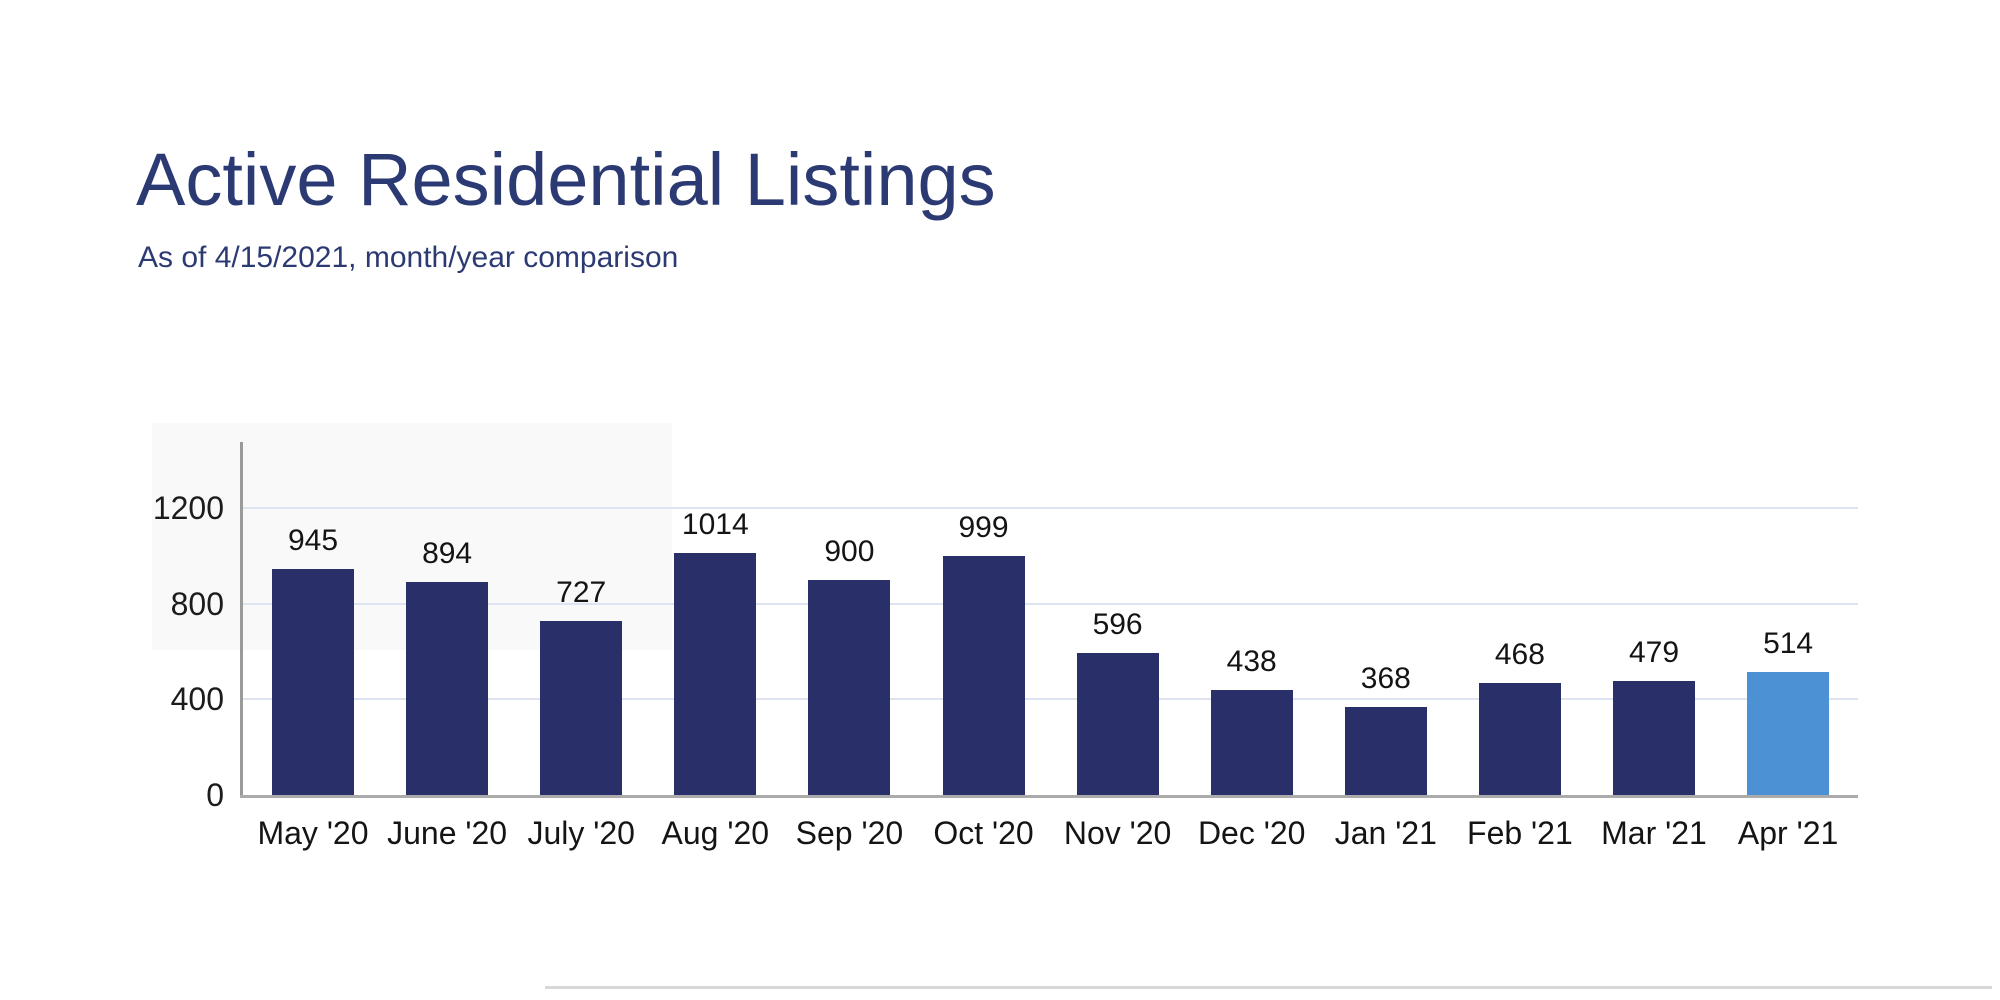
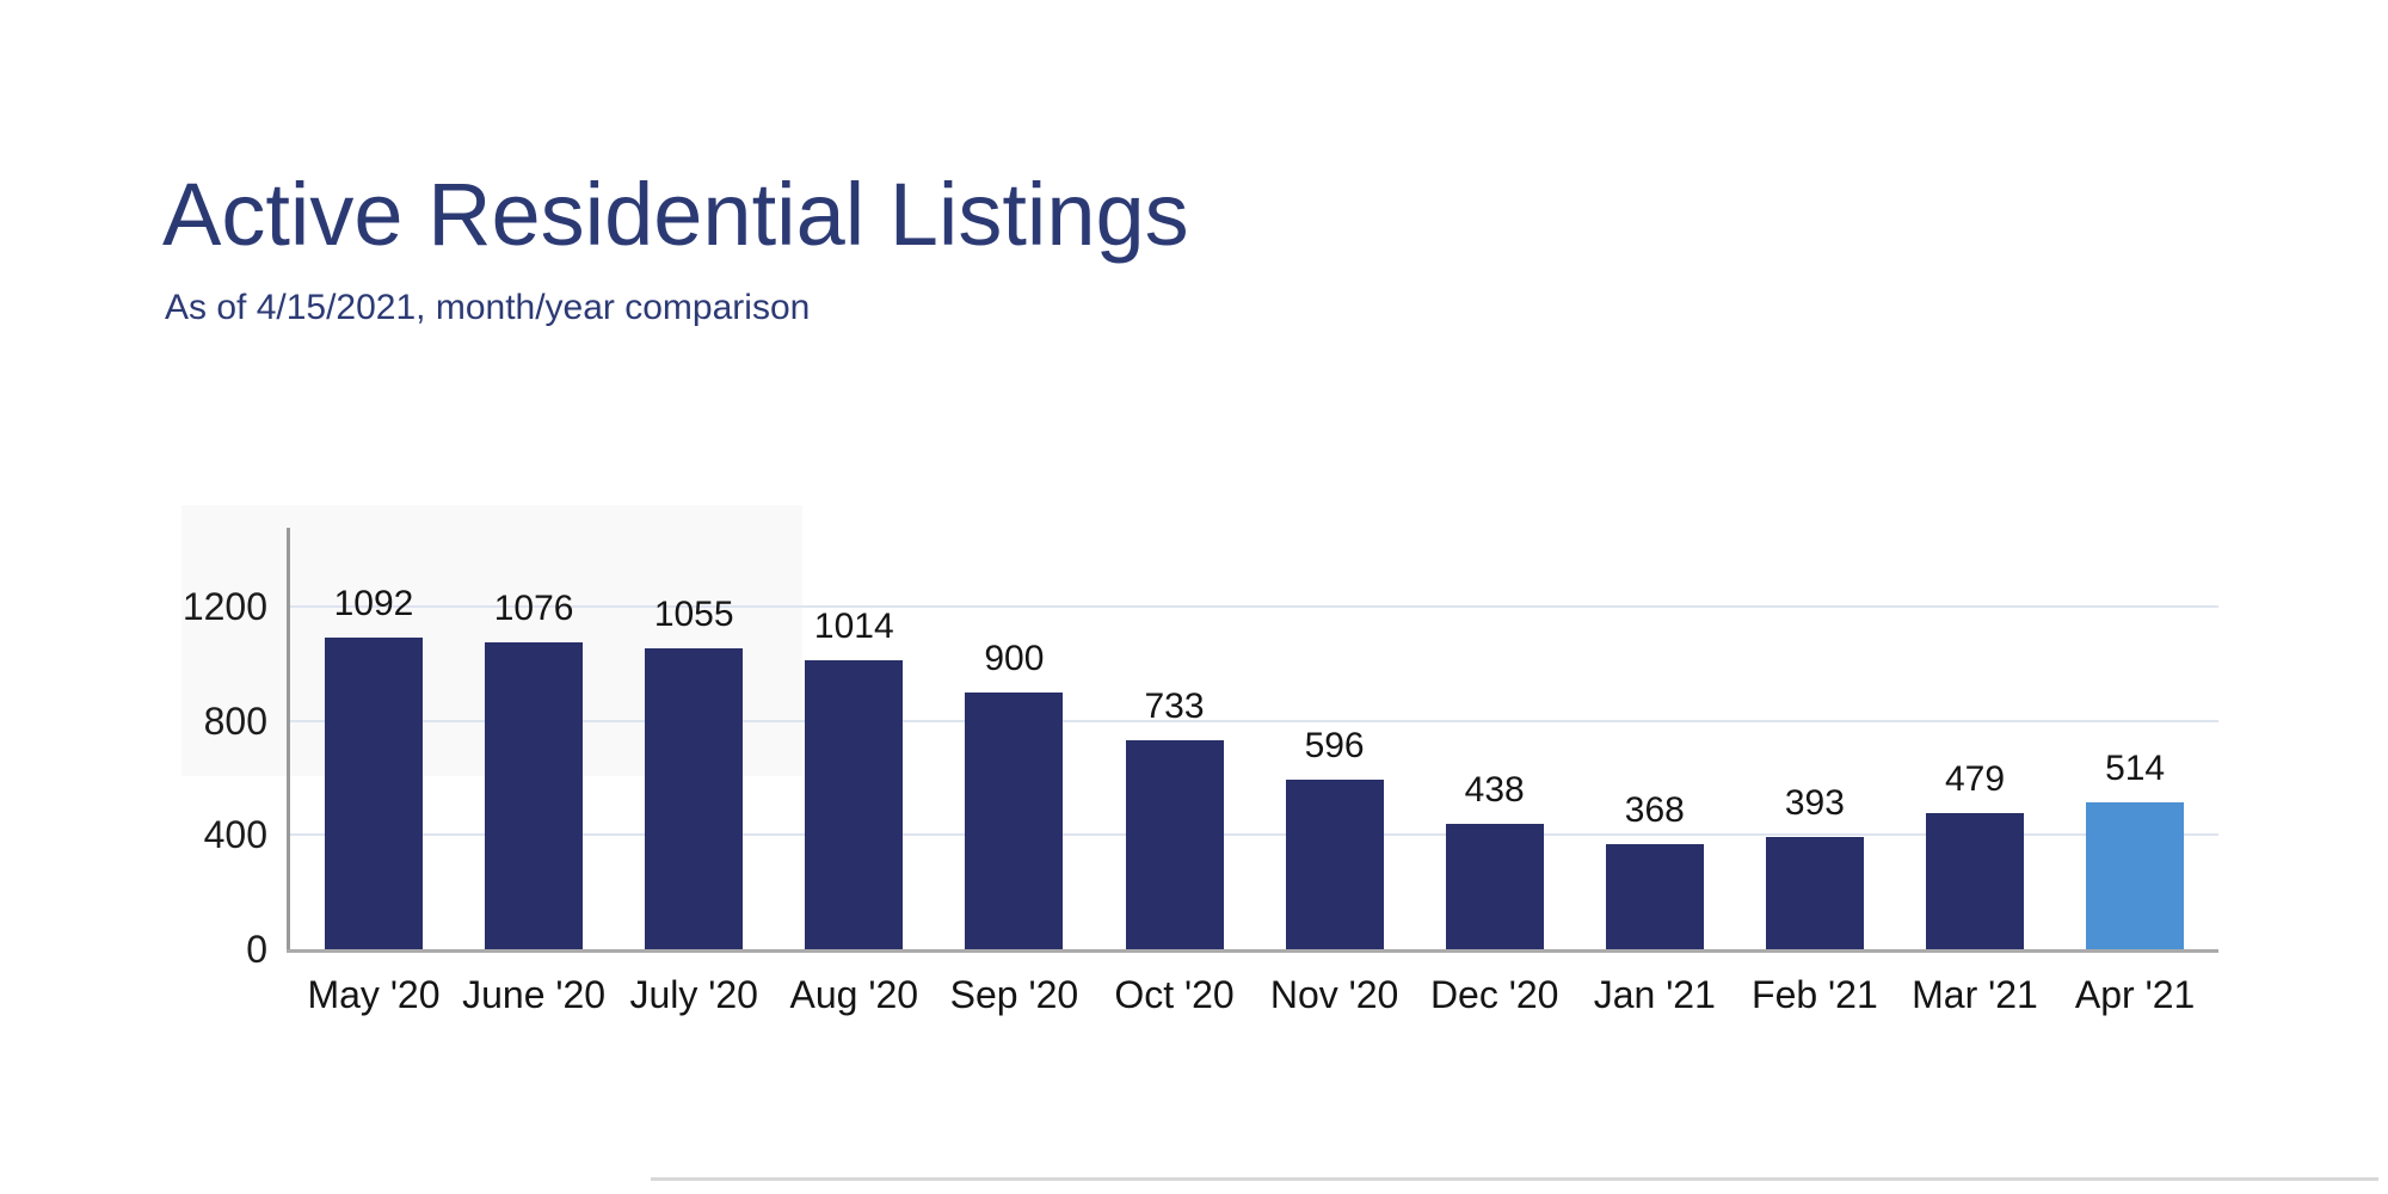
May '20: 945 -> 1092
June '20: 894 -> 1076
July '20: 727 -> 1055
Oct '20: 999 -> 733
Feb '21: 468 -> 393
